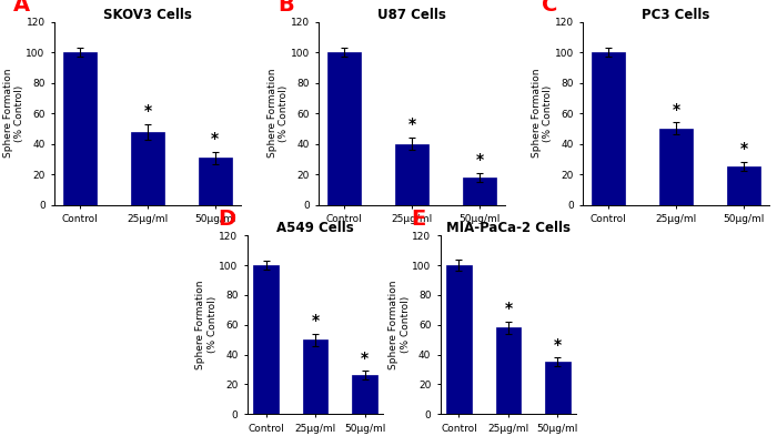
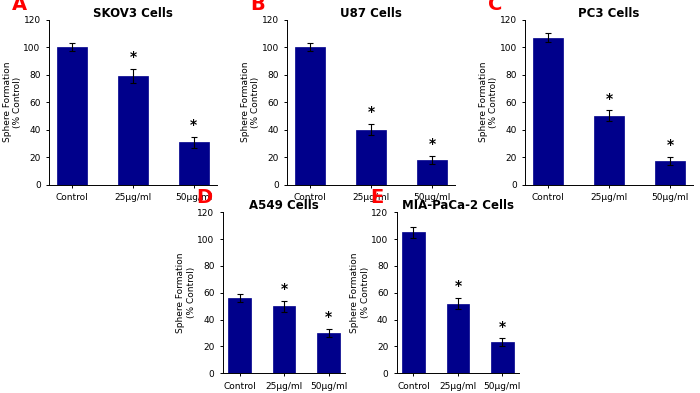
SKOV3 Cells/25μg/ml: 48 -> 79
PC3 Cells/Control: 100 -> 107
PC3 Cells/50μg/ml: 25 -> 17
A549 Cells/Control: 100 -> 56
A549 Cells/50μg/ml: 26 -> 30
MIA-PaCa-2 Cells/Control: 100 -> 105
MIA-PaCa-2 Cells/25μg/ml: 58 -> 52
MIA-PaCa-2 Cells/50μg/ml: 35 -> 23
